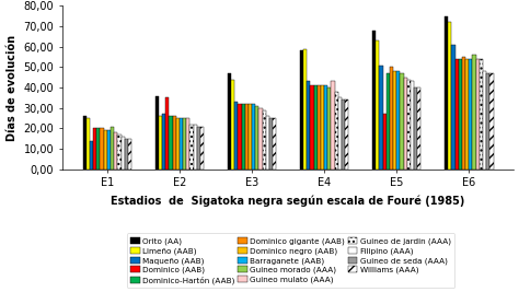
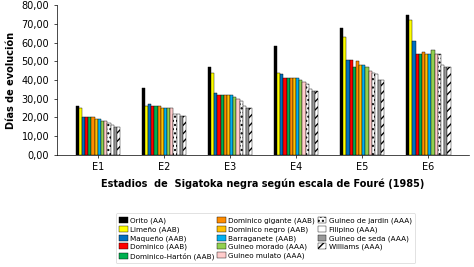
Maqueño (AAB)/E1: 14 -> 20
Guineo morado (AAA)/E1: 21 -> 18
Dominico (AAB)/E2: 35 -> 26
Limeño (AAB)/E4: 59 -> 44
Guineo mulato (AAA)/E4: 43 -> 39
Dominico (AAB)/E5: 27 -> 51
